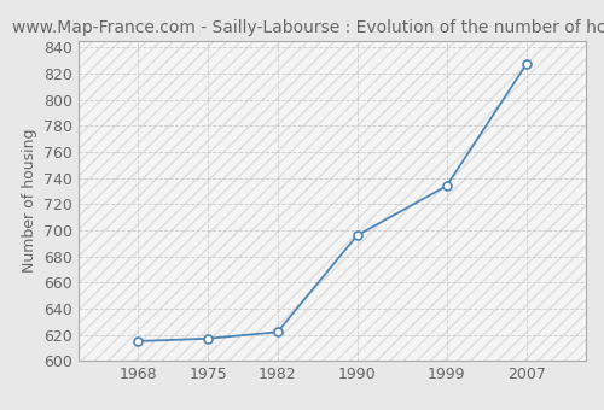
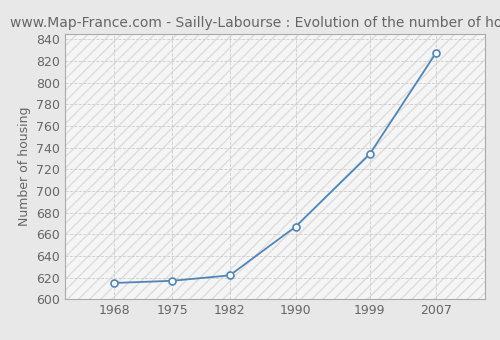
1990: 696 -> 667
